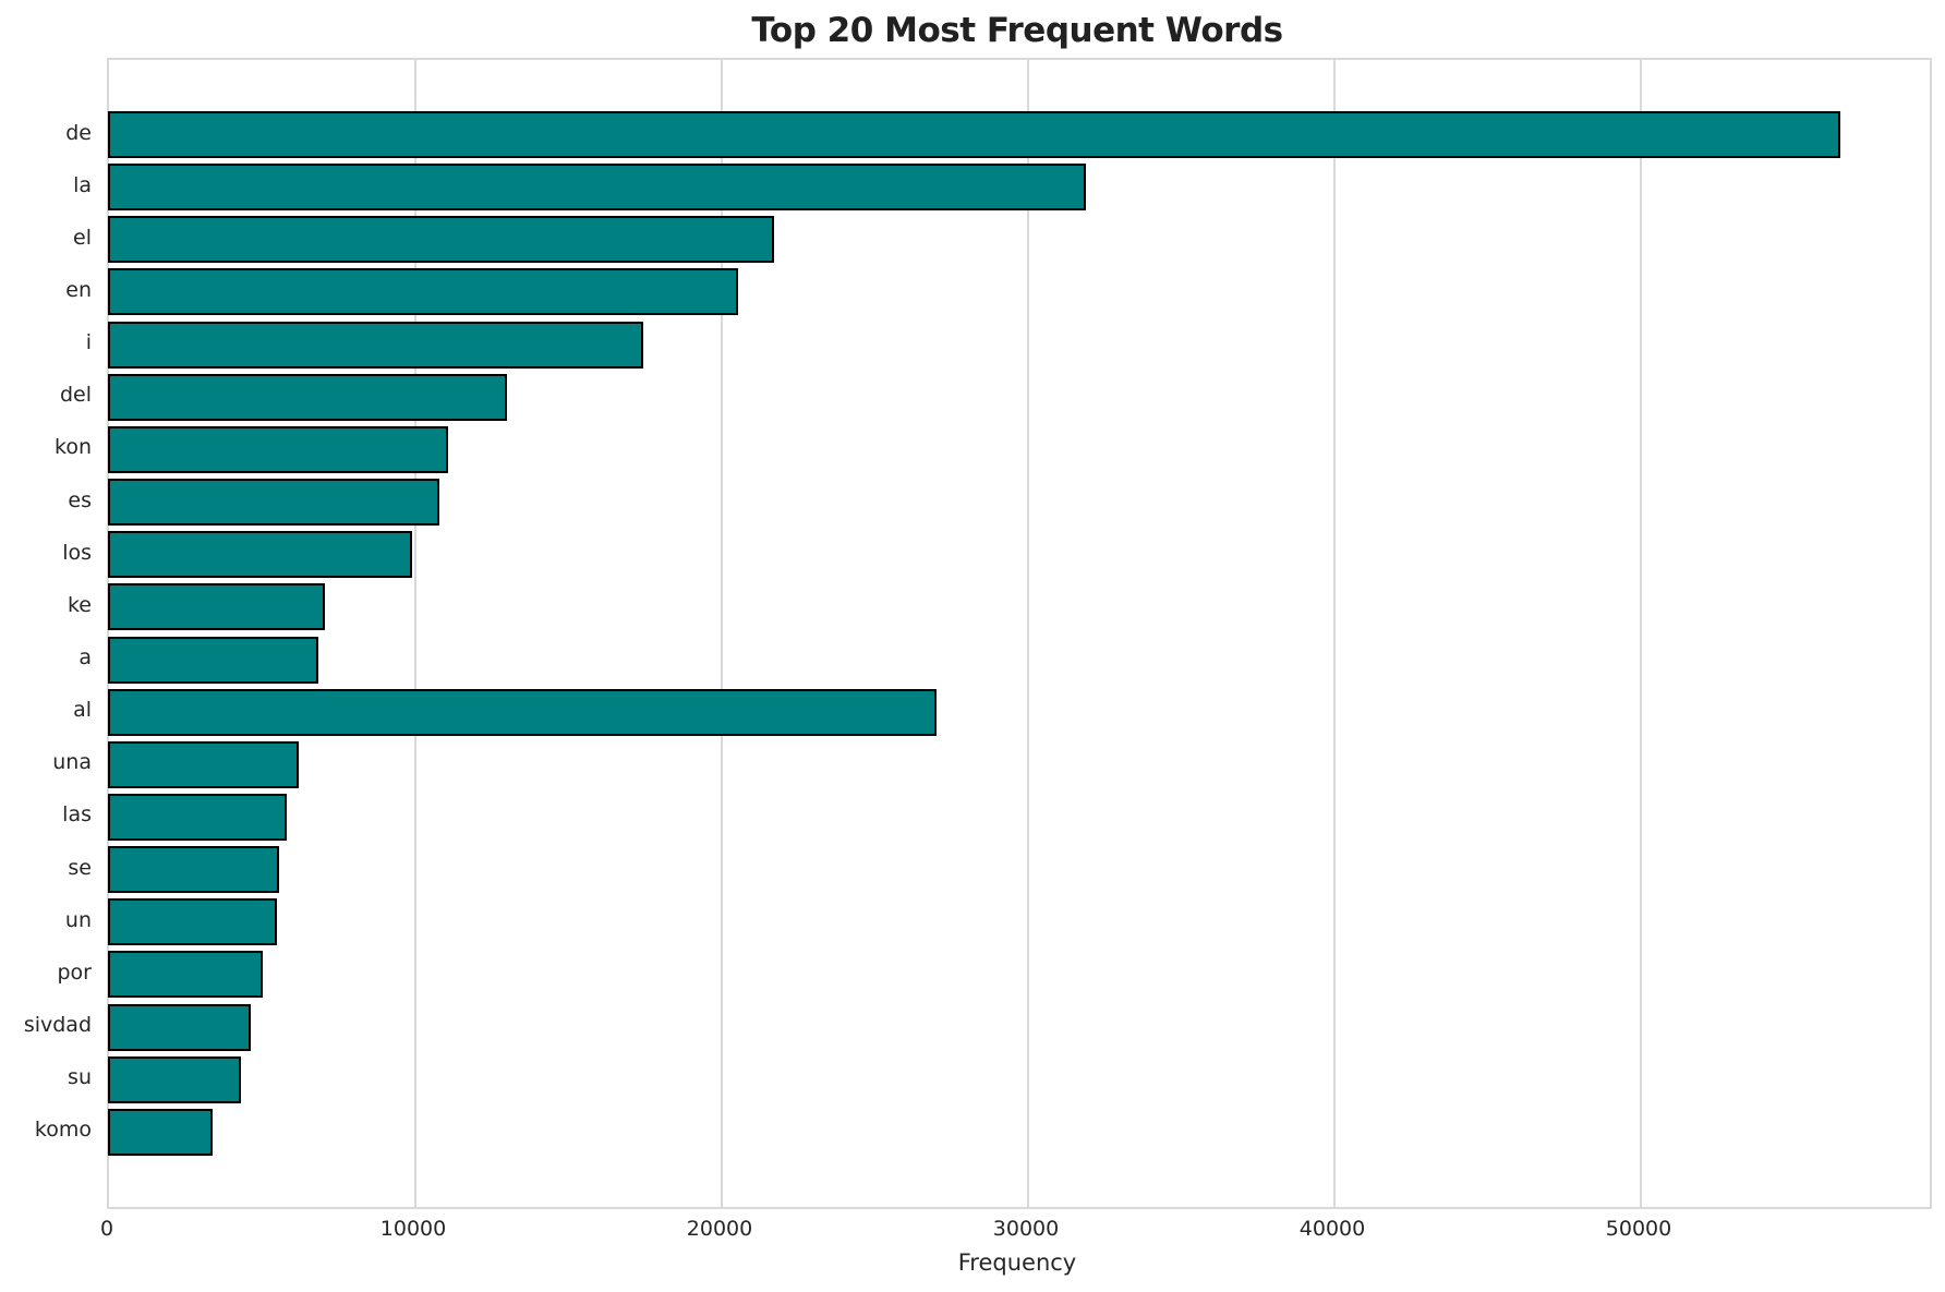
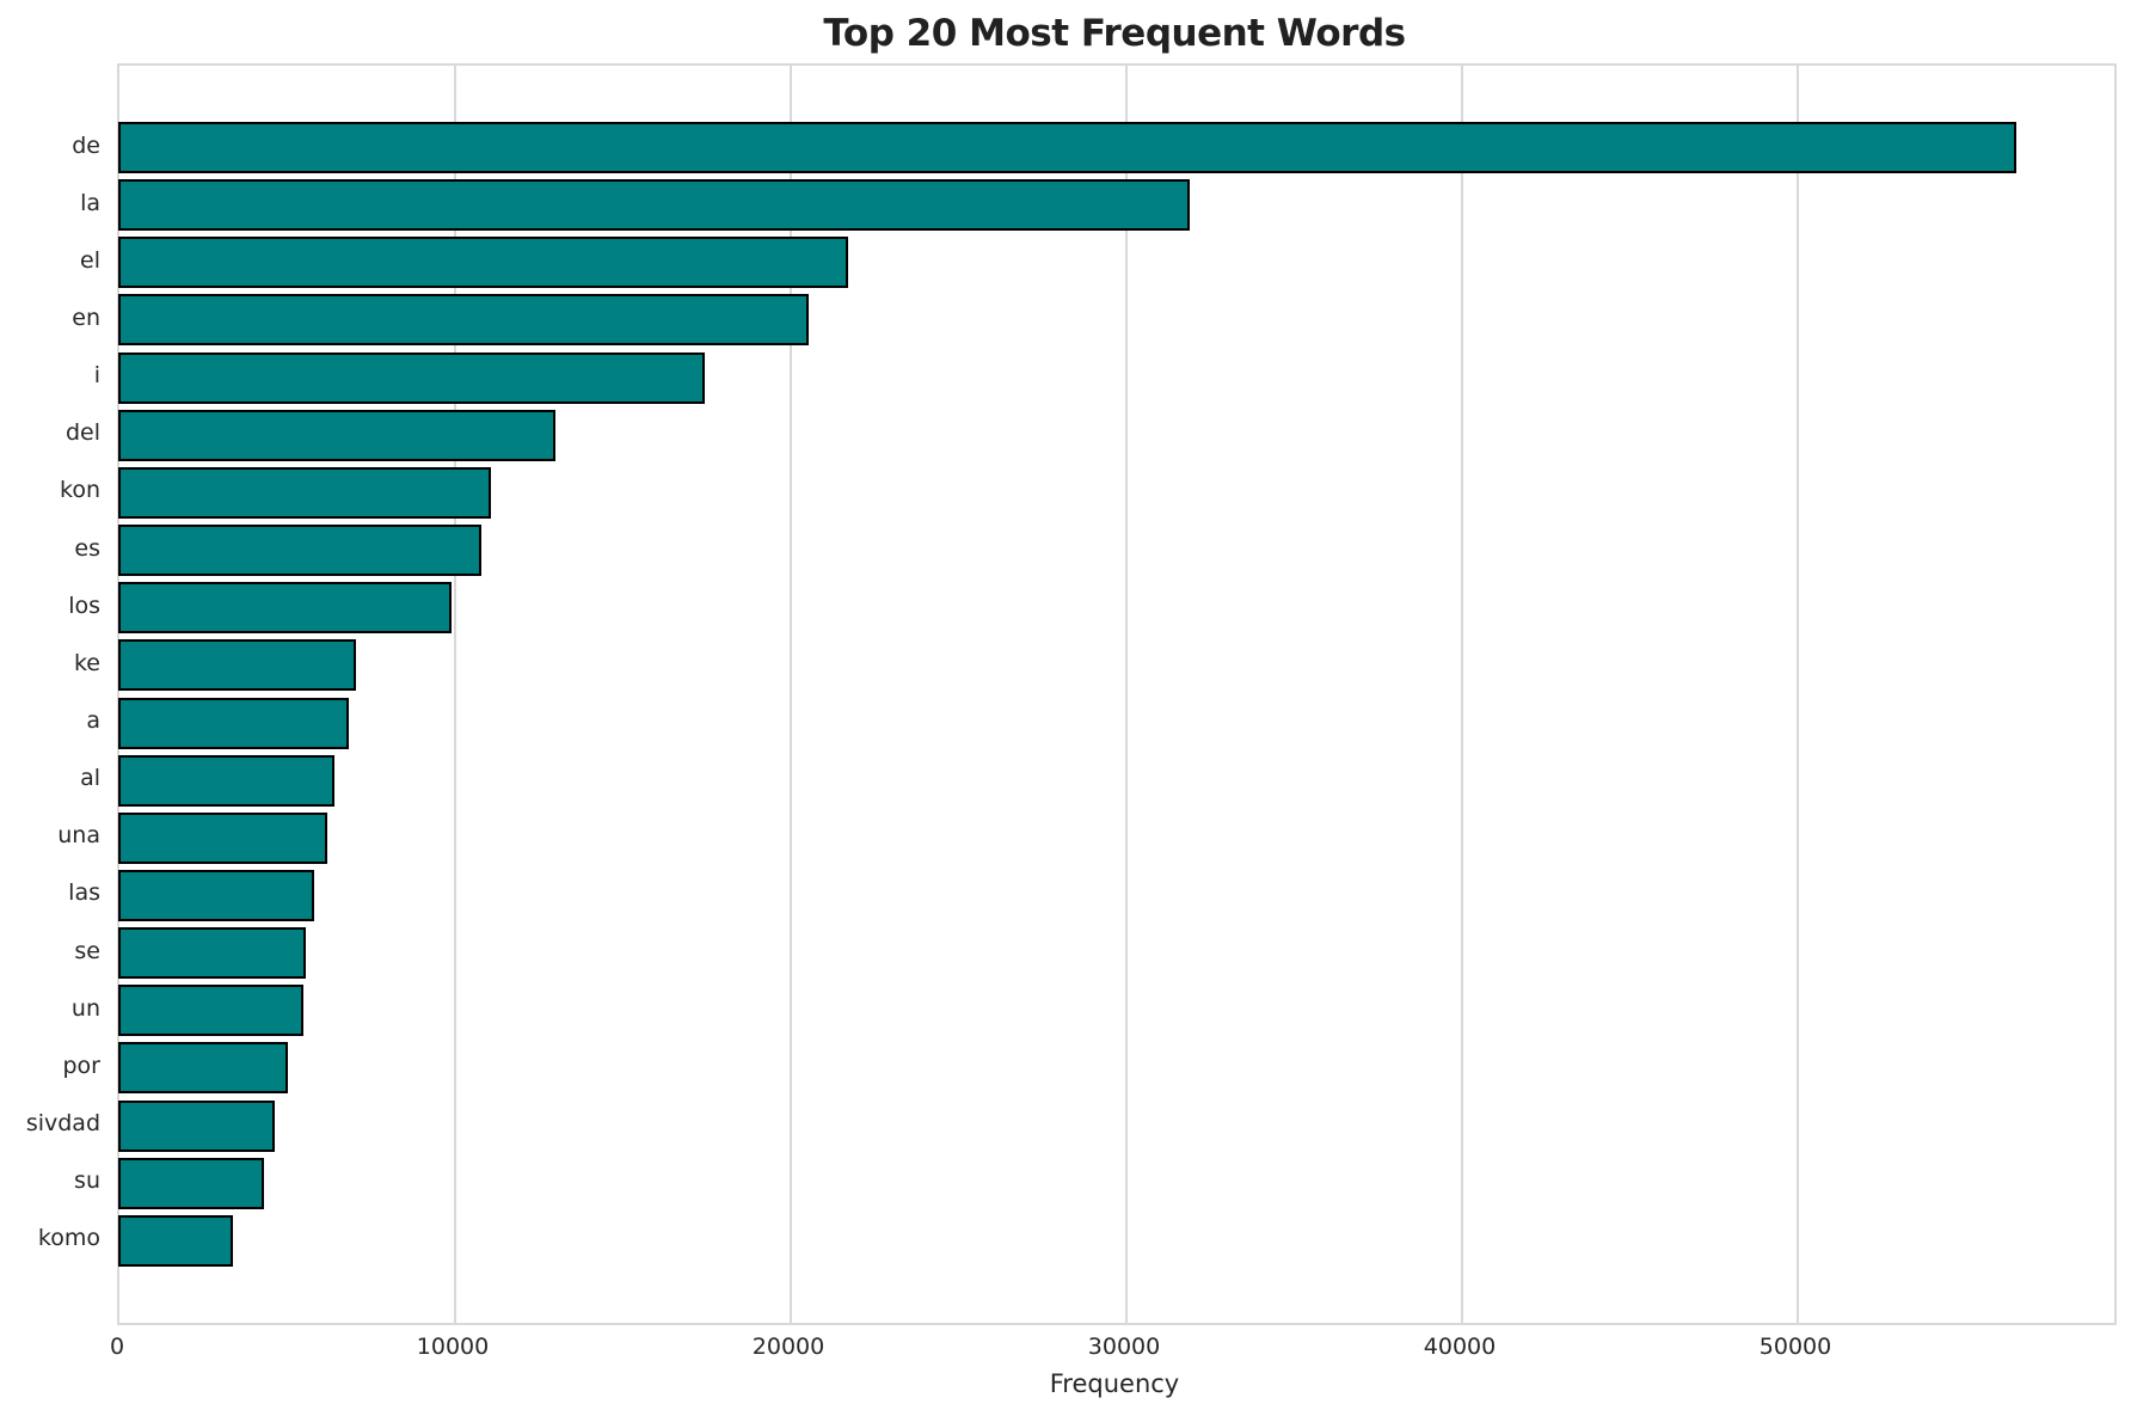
al: 27000 -> 6400
